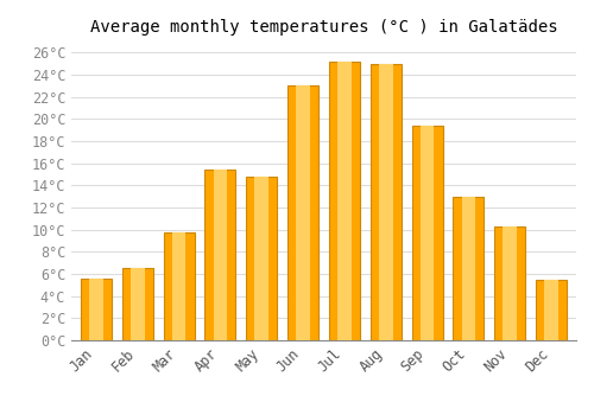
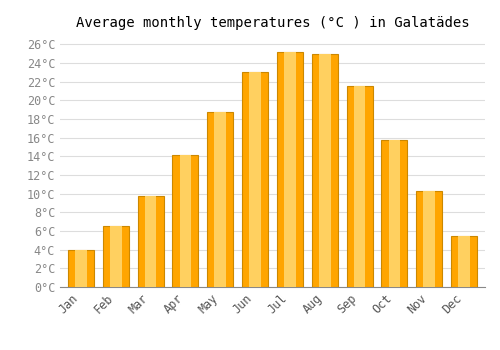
Jan: 5.6°C -> 4.0°C
Apr: 15.4°C -> 14.1°C
May: 14.8°C -> 18.8°C
Sep: 19.4°C -> 21.5°C
Oct: 13.0°C -> 15.8°C
